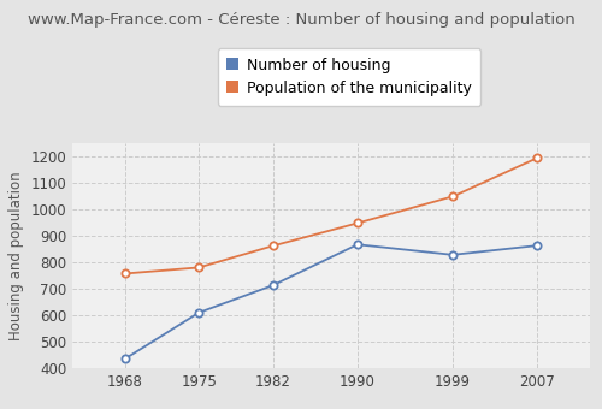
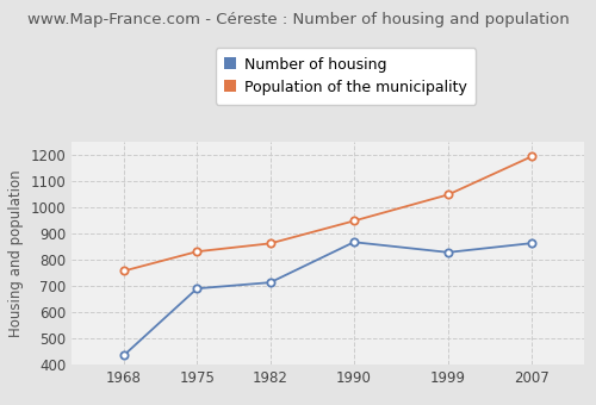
Number of housing/1975: 610 -> 690
Population of the municipality/1975: 780 -> 831
